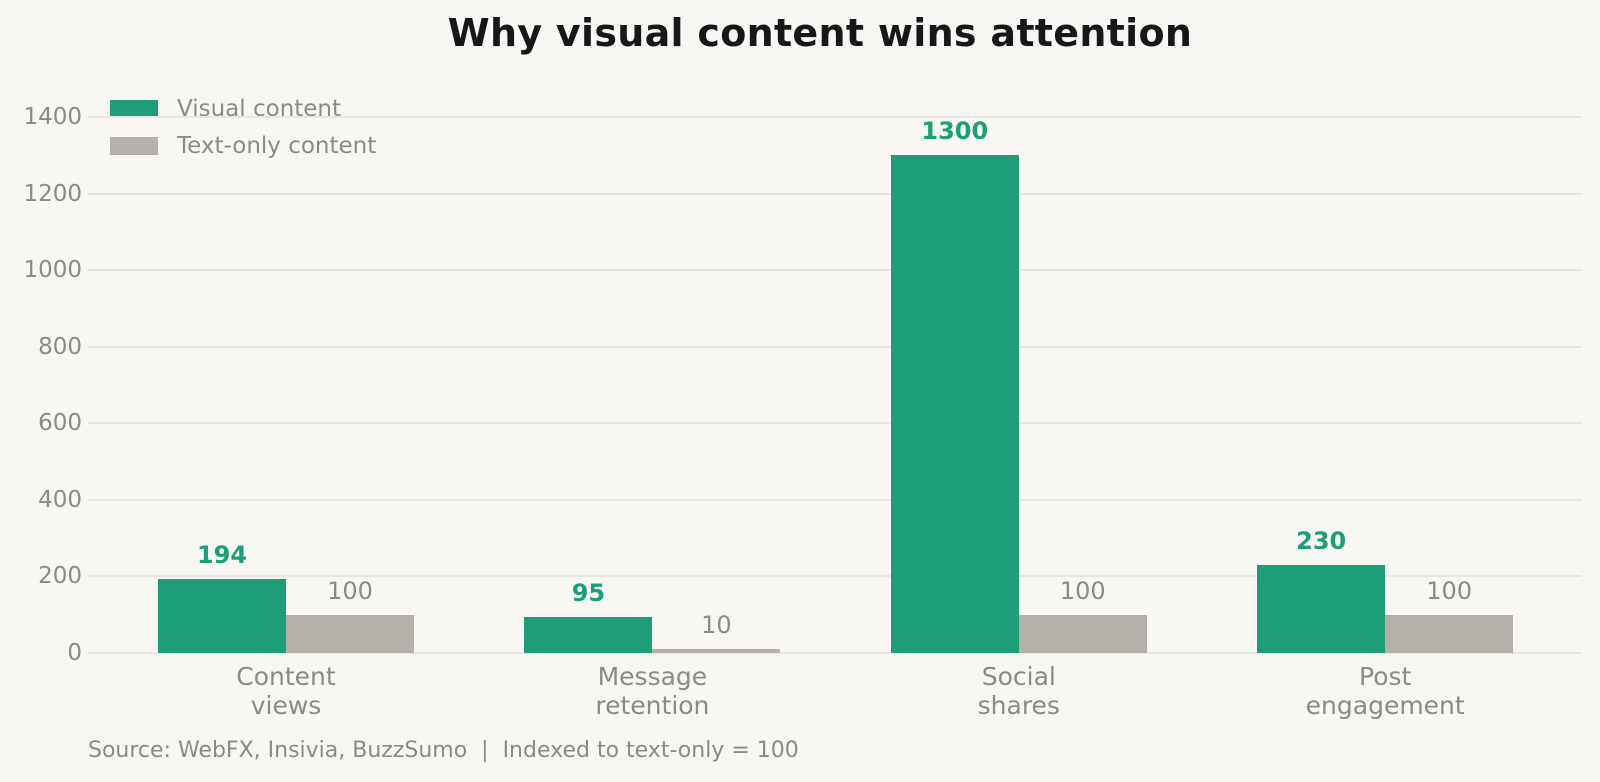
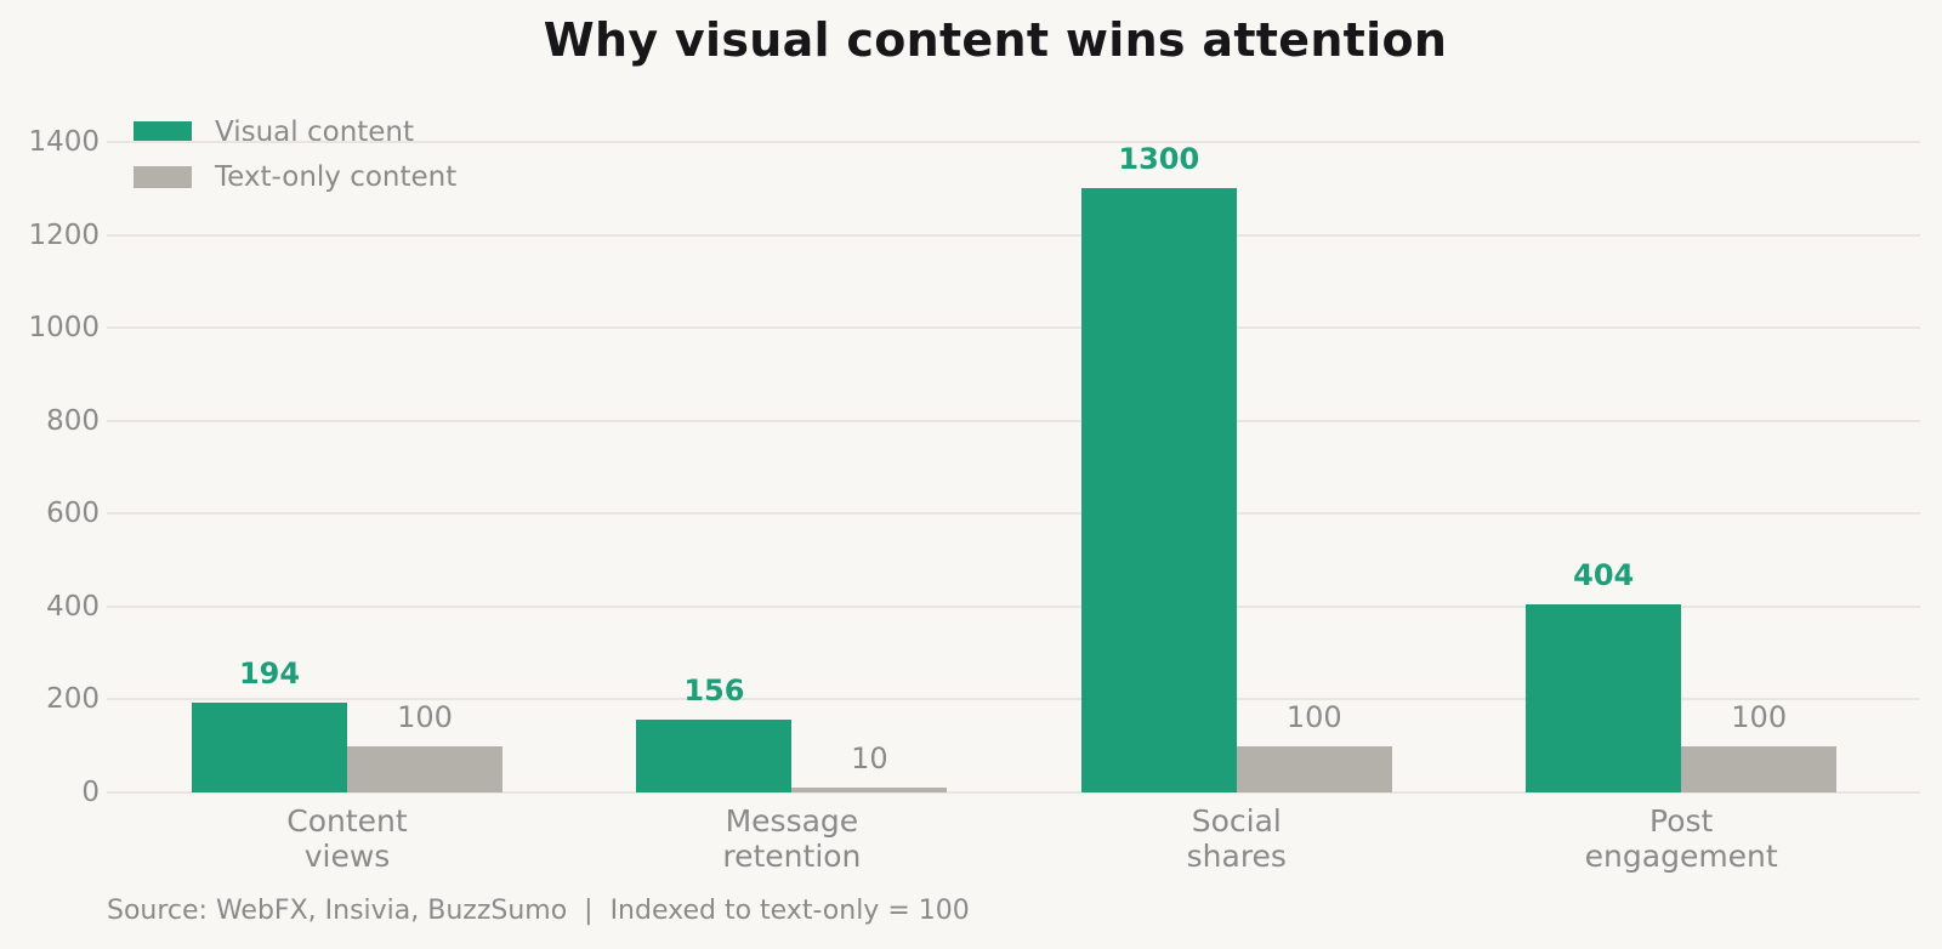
Visual content/Message retention: 95 -> 156
Visual content/Post engagement: 230 -> 404
